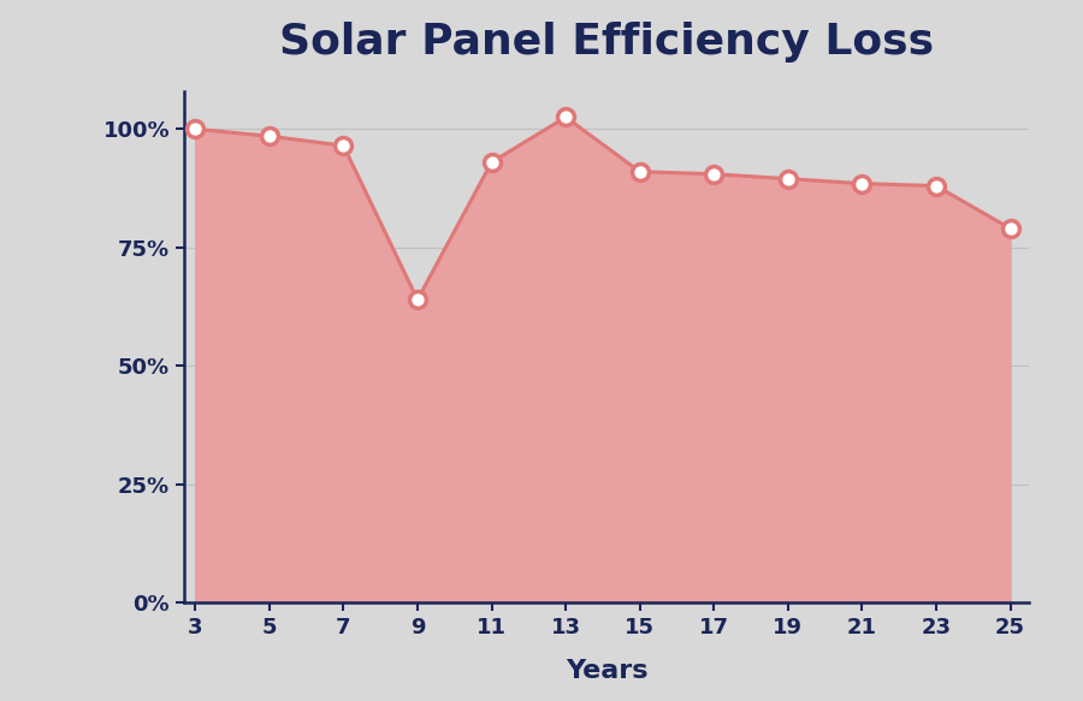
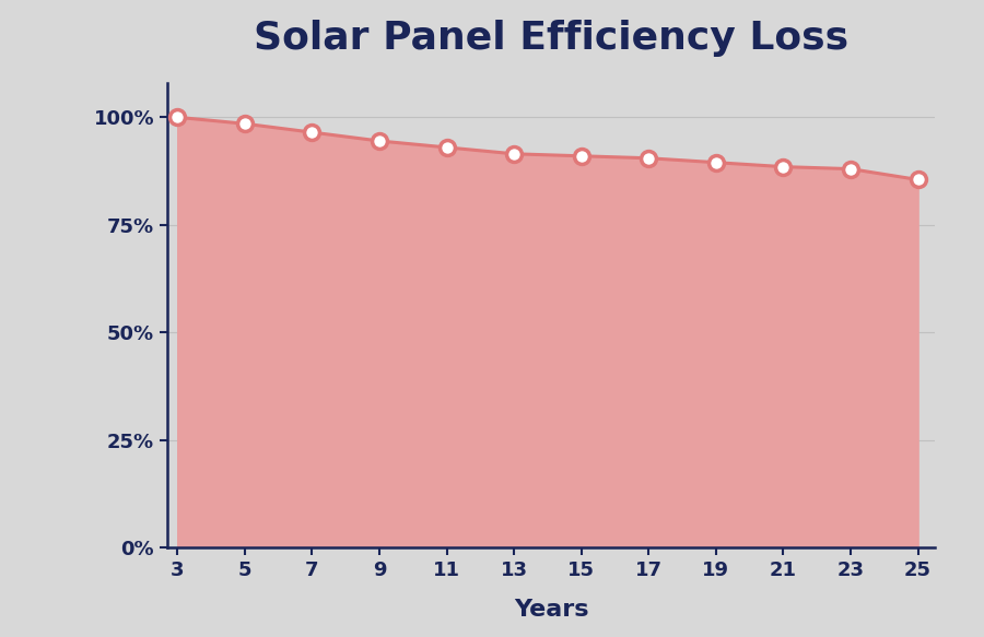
9: 64.0% -> 94.5%
13: 102.5% -> 91.5%
25: 79.0% -> 85.5%
